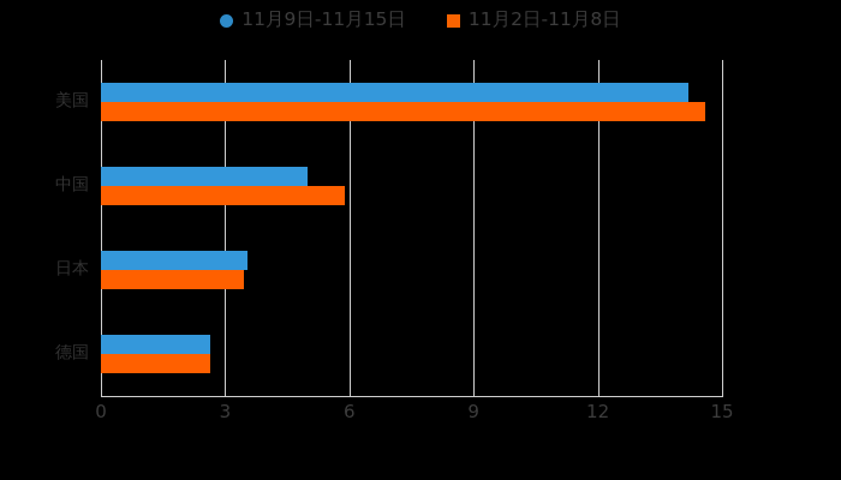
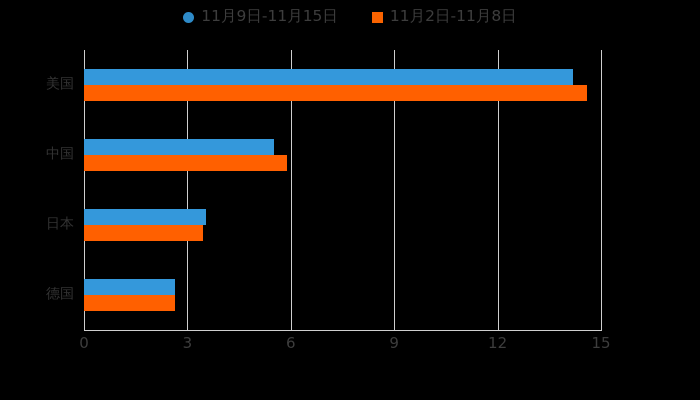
11月9日-11月15日/中国: 5.0 -> 5.5
